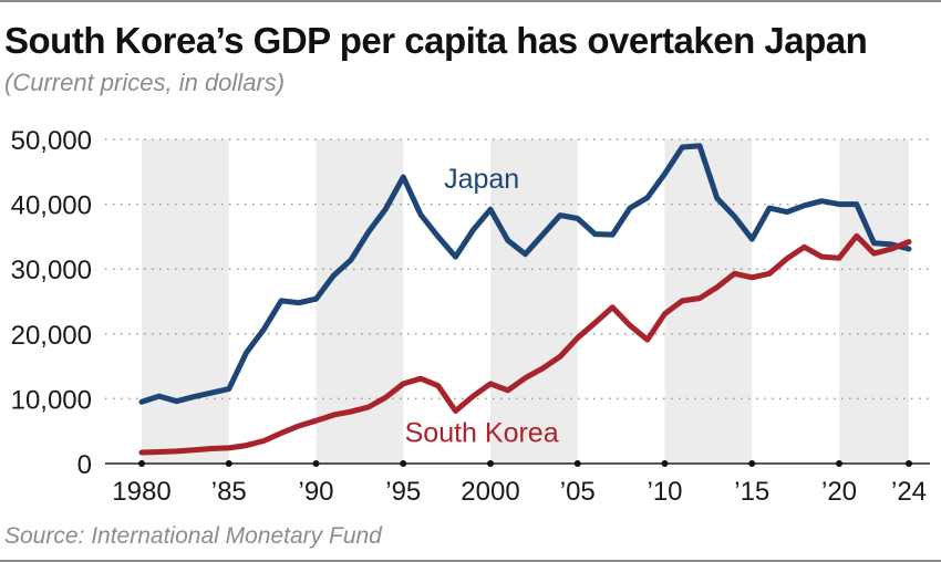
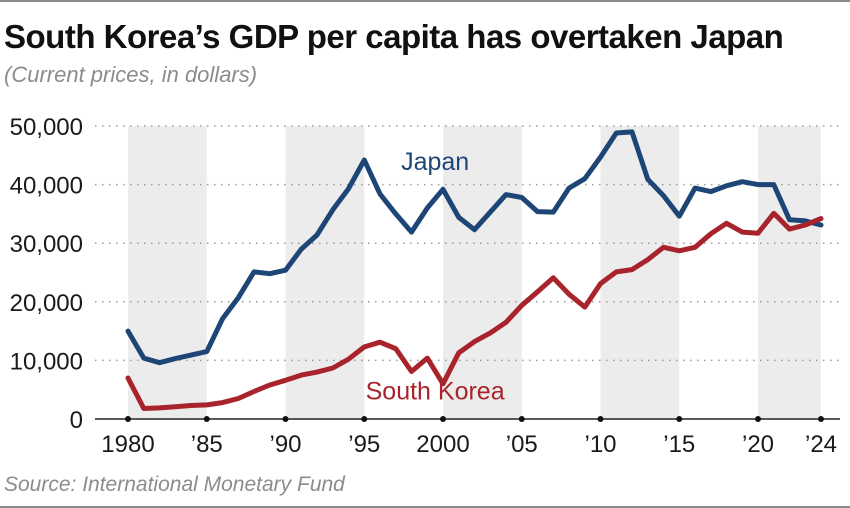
Japan/1980: 10000 -> 15000
South Korea/1980: 2000 -> 7000
South Korea/2000: 12000 -> 6000
